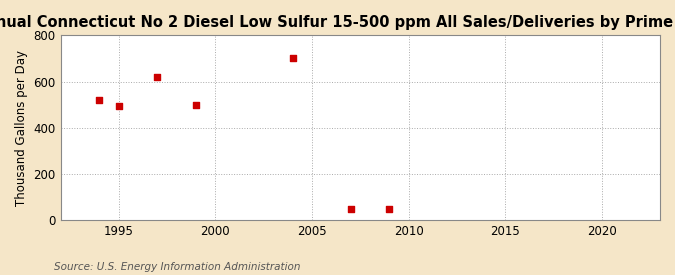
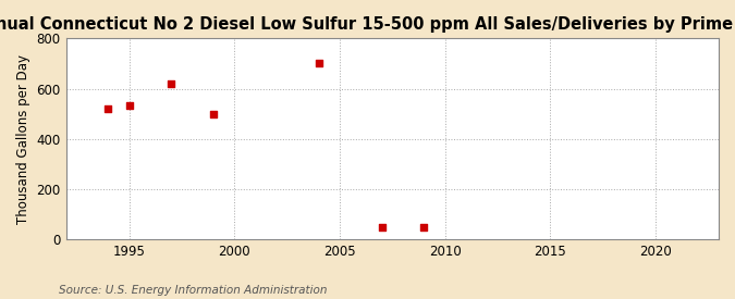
1995: 495 -> 535
